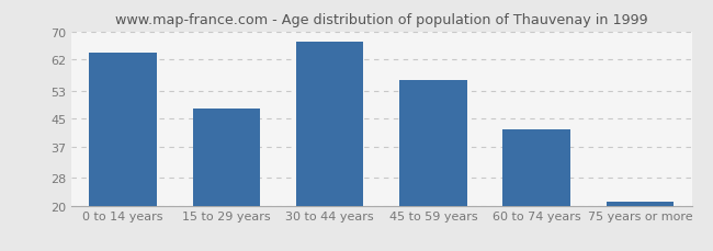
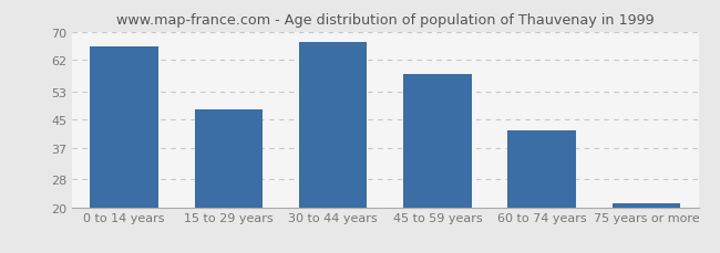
0 to 14 years: 64 -> 66
45 to 59 years: 56 -> 58
